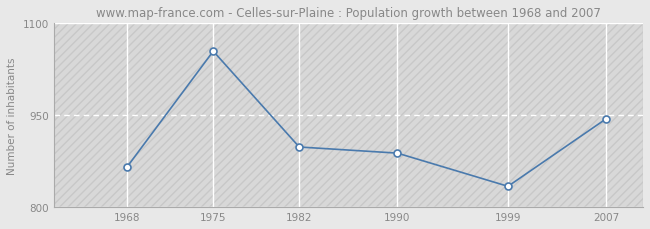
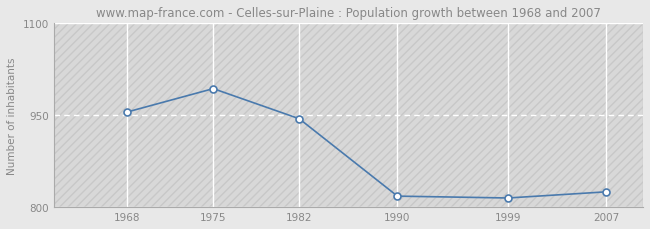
1968: 866 -> 955
1975: 1054 -> 993
1982: 898 -> 944
1990: 888 -> 818
1999: 834 -> 815
2007: 944 -> 825
